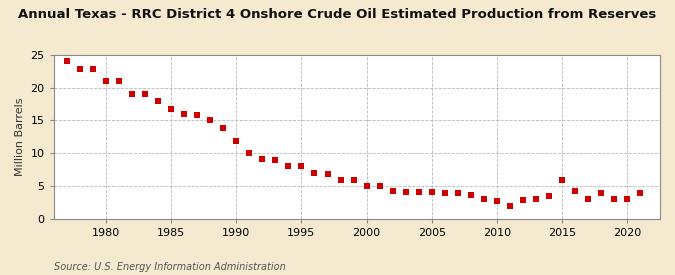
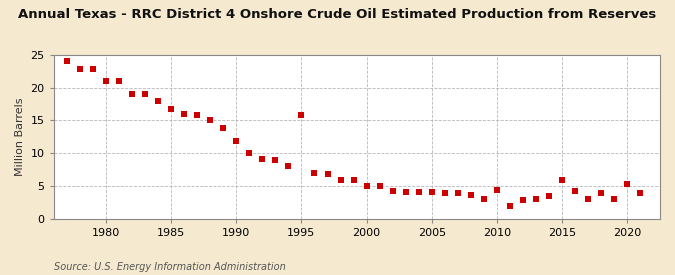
1995: 8.0 -> 15.8
2010: 2.8 -> 4.4
2020: 3.0 -> 5.4
